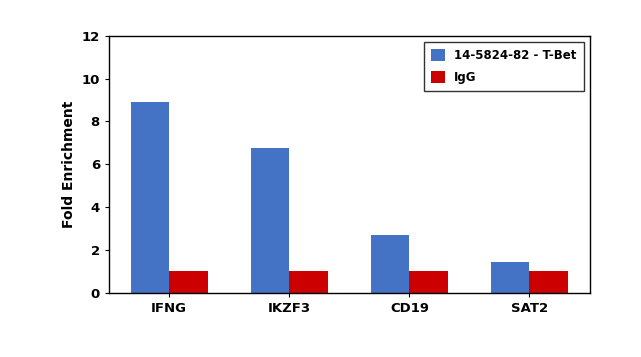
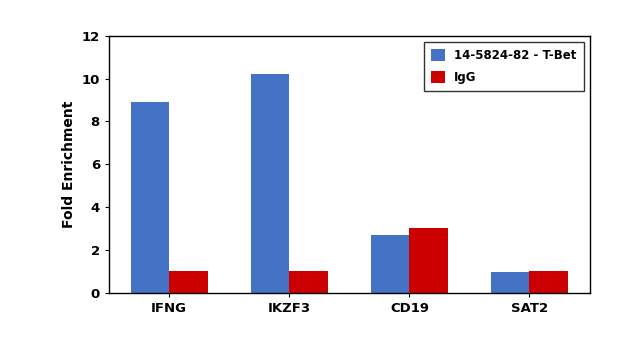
14-5824-82 - T-Bet/IKZF3: 6.75 -> 10.20
IgG/CD19: 1 -> 3
14-5824-82 - T-Bet/SAT2: 1.45 -> 0.95
